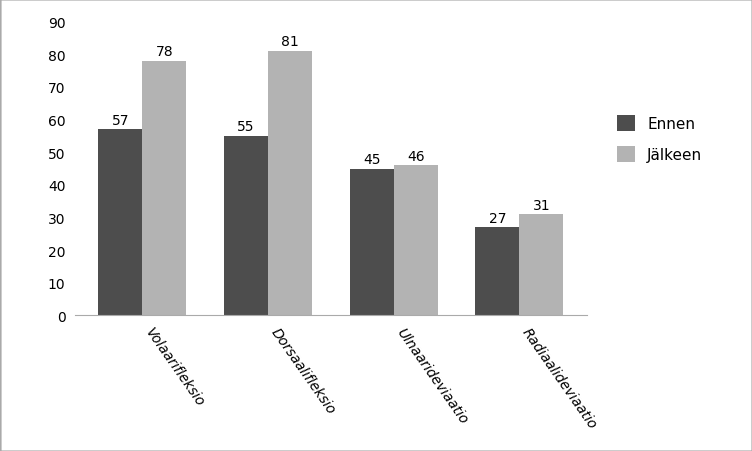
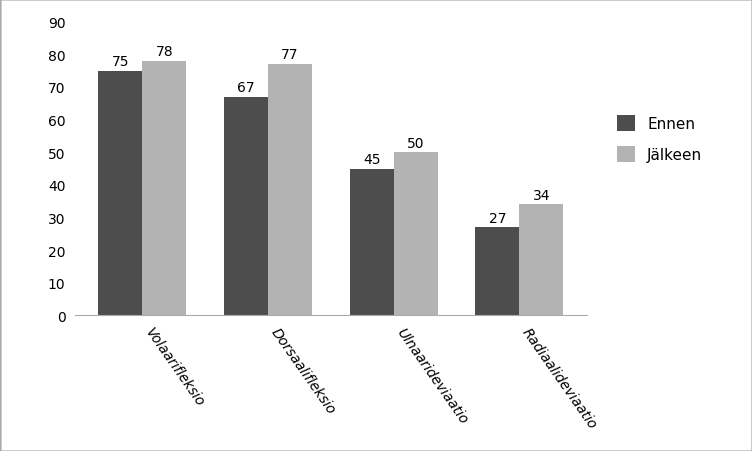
Ennen/Volaarifleksio: 57 -> 75
Ennen/Dorsaalifleksio: 55 -> 67
Jälkeen/Dorsaalifleksio: 81 -> 77
Jälkeen/Ulnaarideviaatio: 46 -> 50
Jälkeen/Radiaalideviaatio: 31 -> 34
